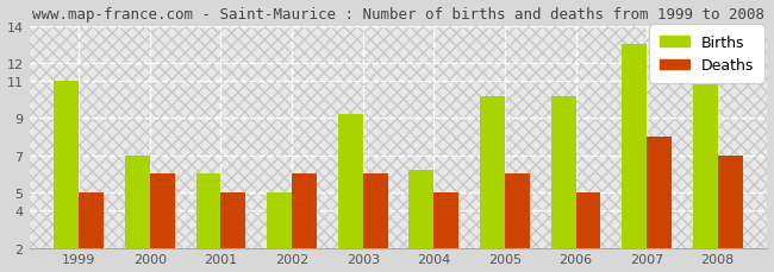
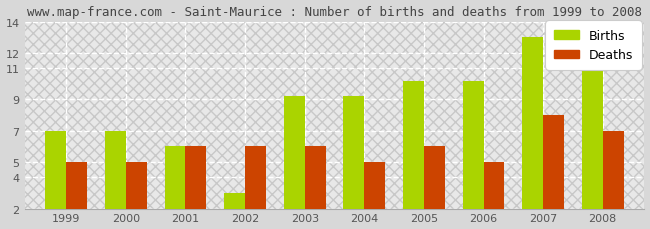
Births/1999: 11.0 -> 7.0
Deaths/2000: 6 -> 5
Deaths/2001: 5 -> 6
Births/2002: 5.0 -> 3.0
Births/2004: 6.2 -> 9.2
